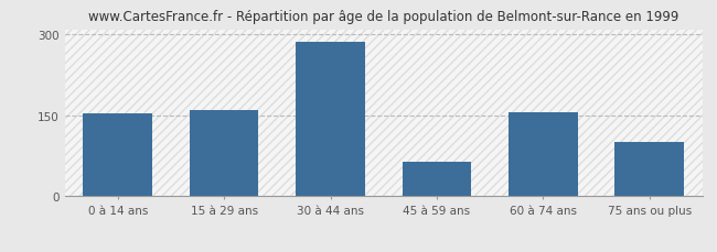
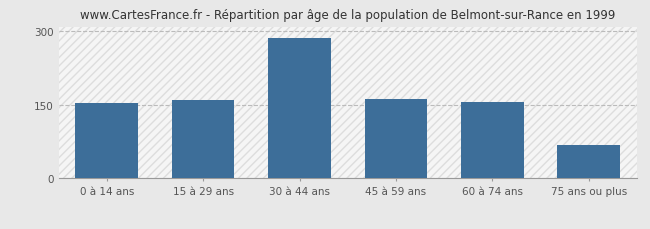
45 à 59 ans: 65 -> 163
75 ans ou plus: 100 -> 68
